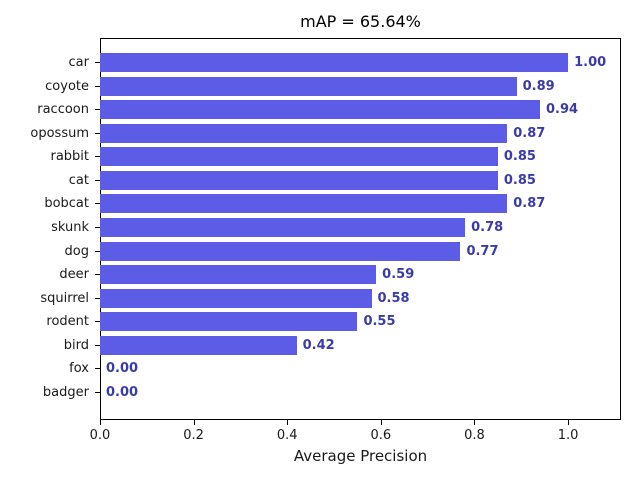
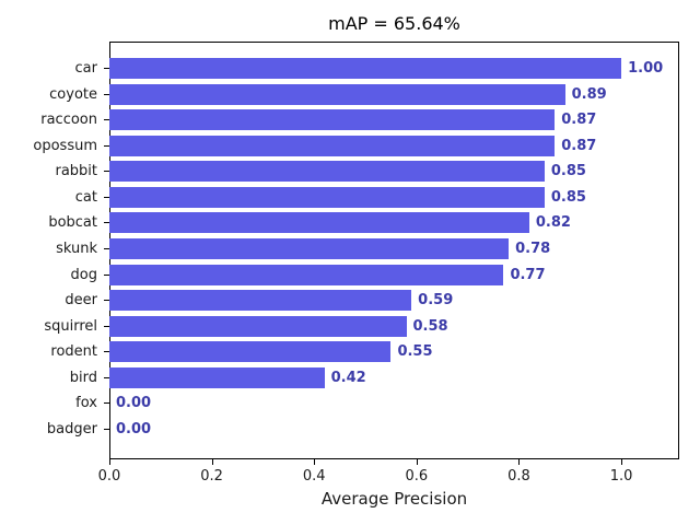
raccoon: 0.94 -> 0.87
bobcat: 0.87 -> 0.82
